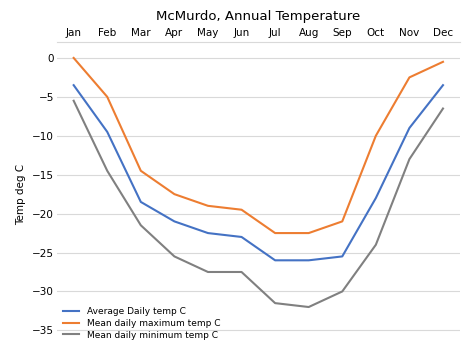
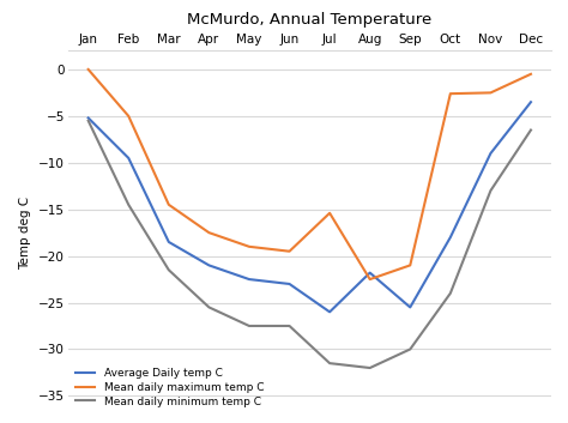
Average Daily temp C/Jan: -3.5 -> -5.2
Mean daily maximum temp C/Jul: -22.5 -> -15.4
Average Daily temp C/Aug: -26.0 -> -21.8
Mean daily maximum temp C/Oct: -10.0 -> -2.6
